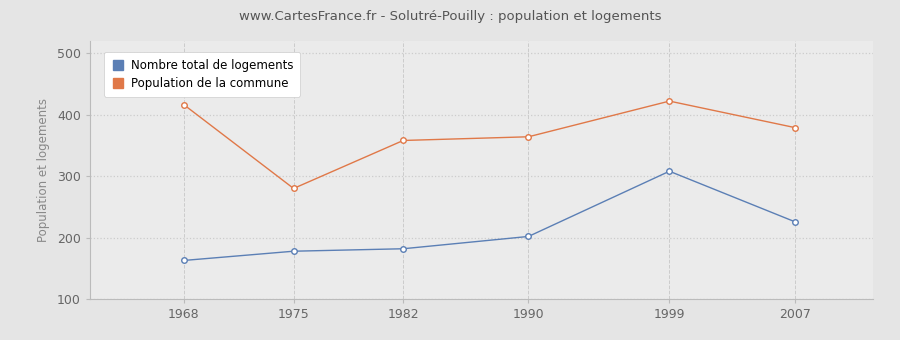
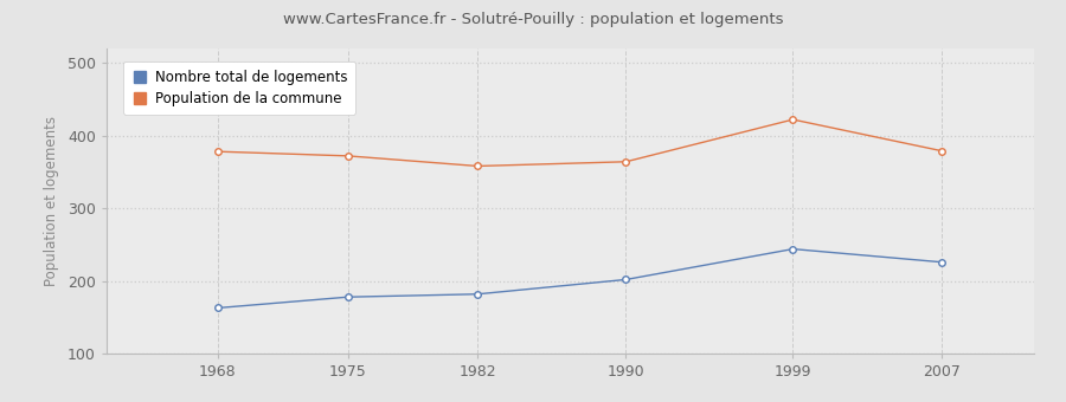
Population de la commune/1968: 416 -> 378
Population de la commune/1975: 280 -> 372
Nombre total de logements/1999: 308 -> 244
